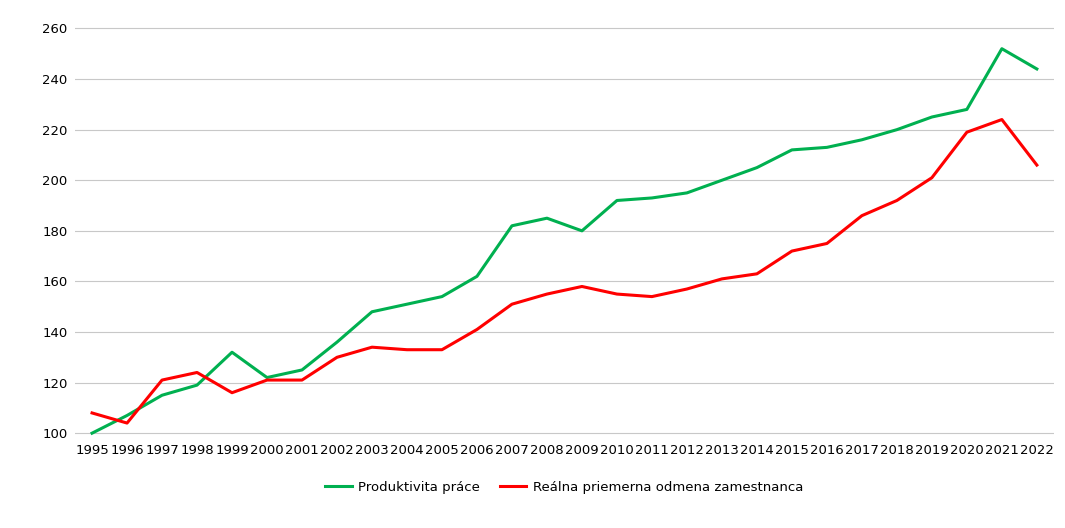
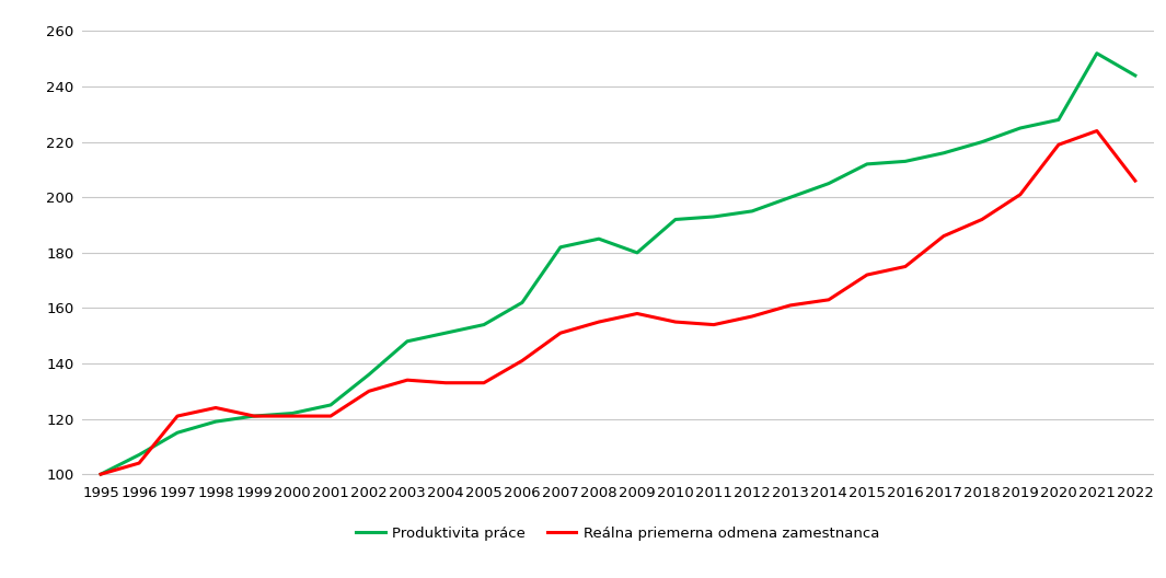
Reálna priemerna odmena zamestnanca/1995: 108 -> 100
Produktivita práce/1999: 132 -> 121
Reálna priemerna odmena zamestnanca/1999: 116 -> 121
